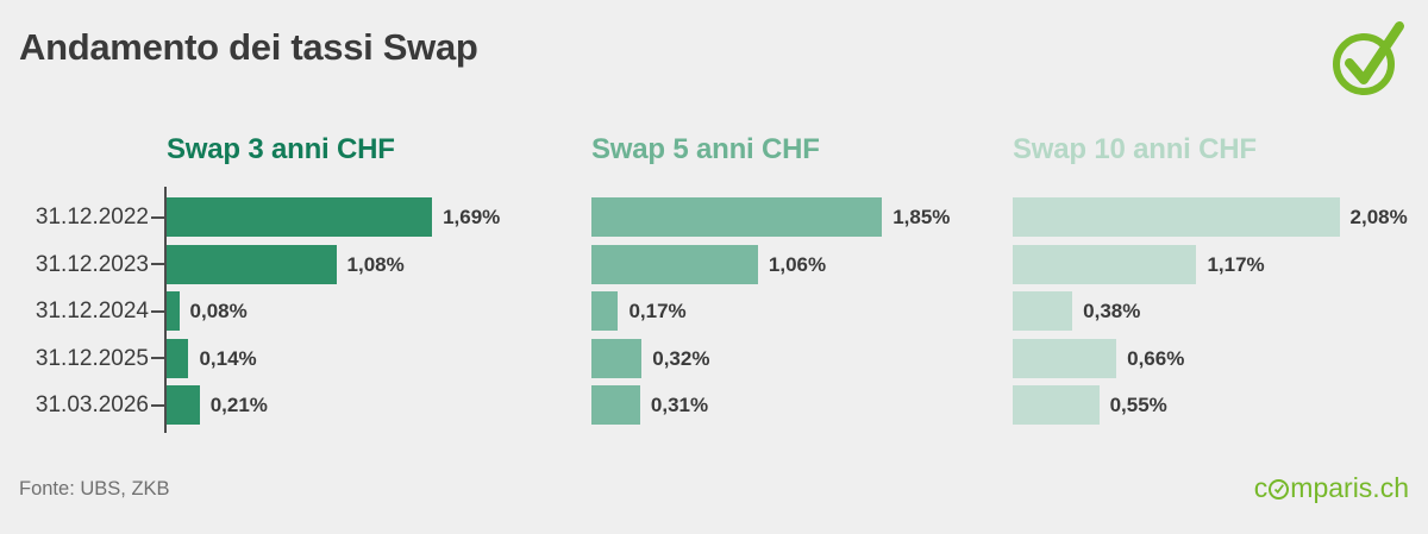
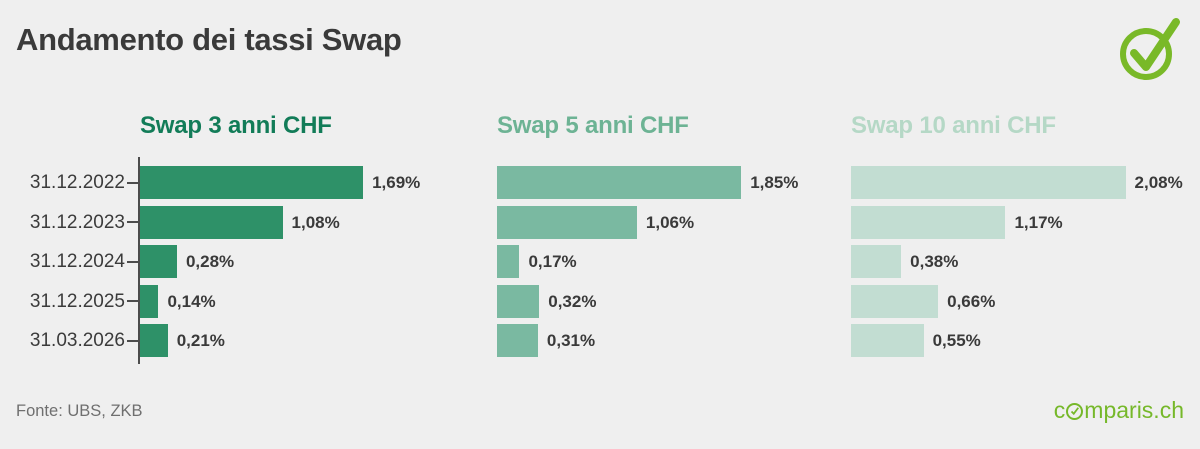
Swap 3 anni CHF/31.12.2024: 0,08% -> 0,28%
